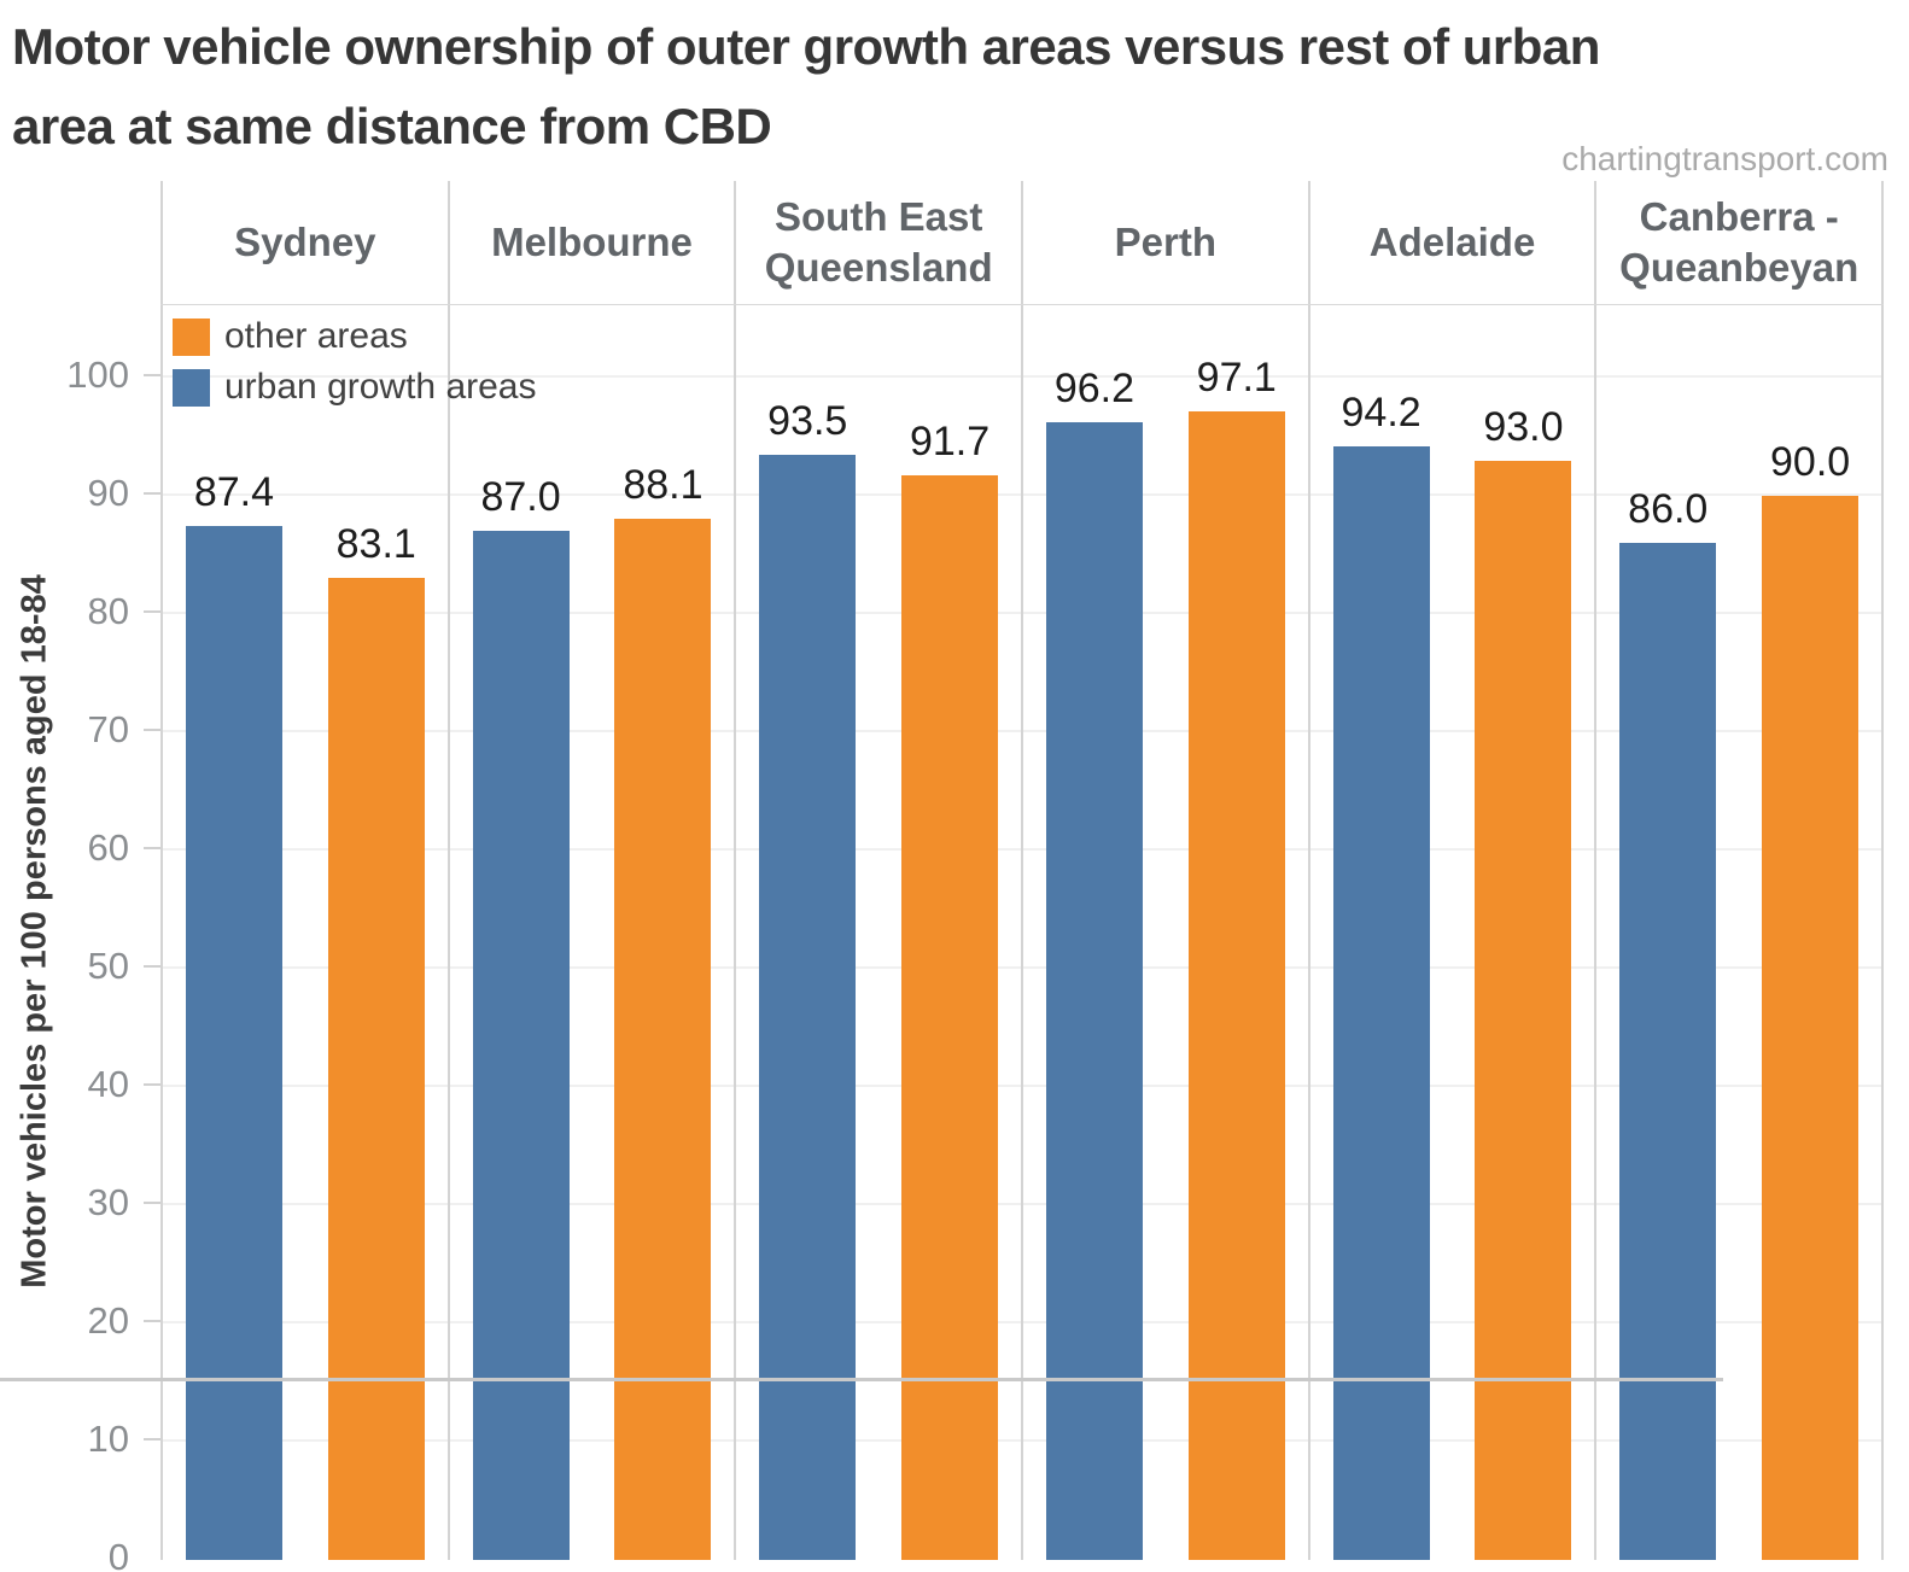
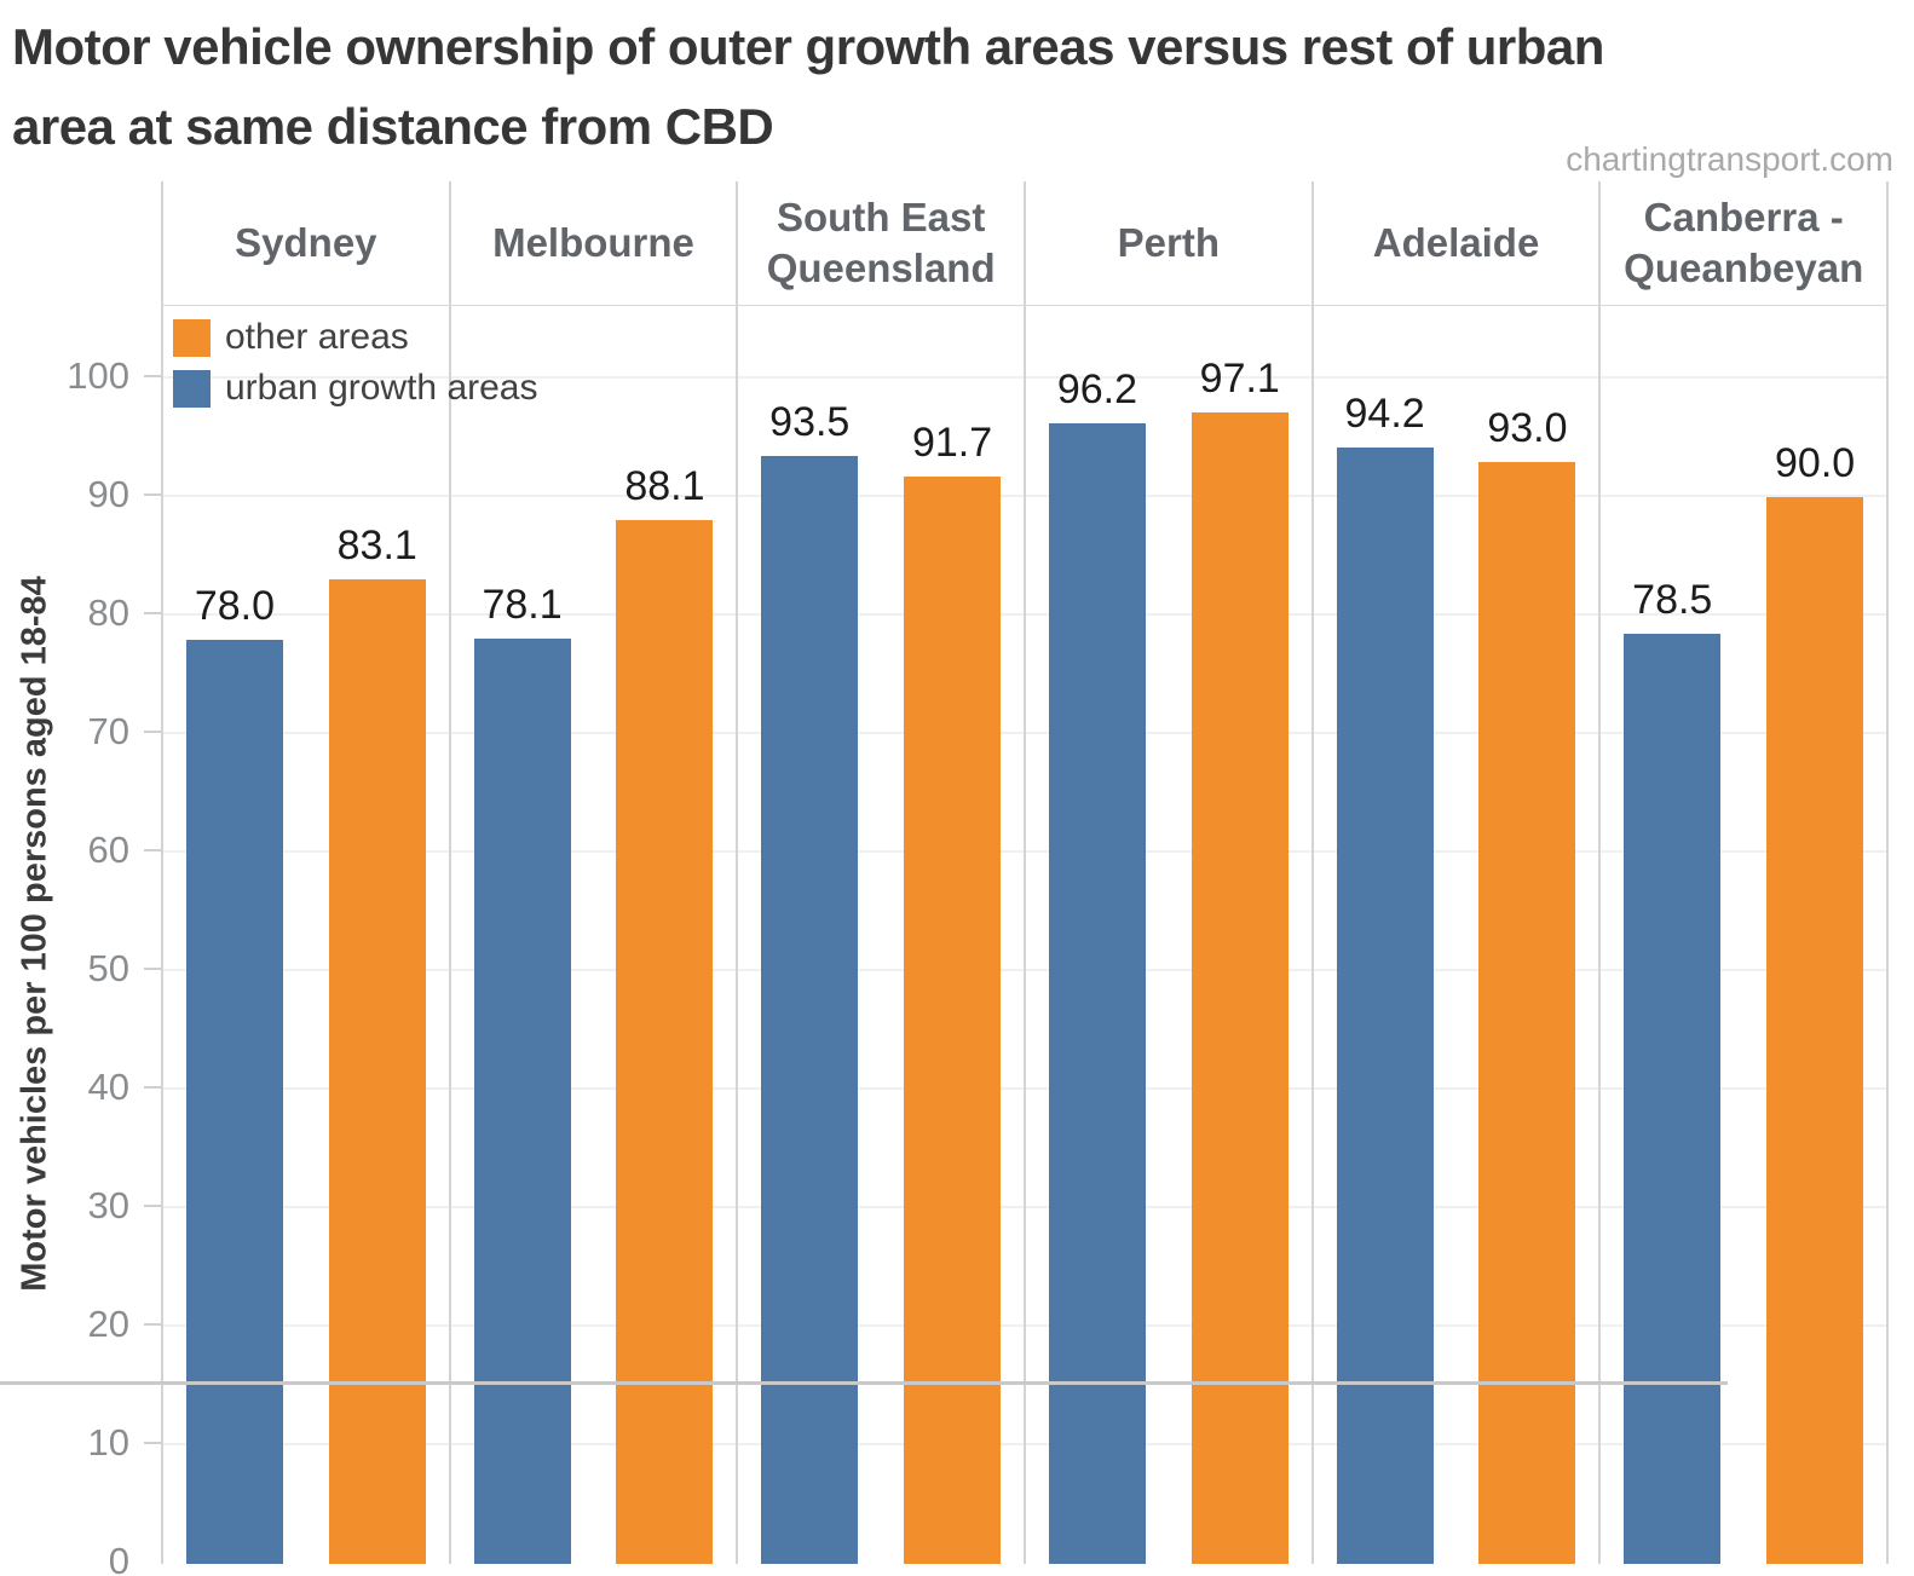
urban growth areas/Sydney: 87.4 -> 78.0
urban growth areas/Melbourne: 87.0 -> 78.1
urban growth areas/Canberra - Queanbeyan: 86.0 -> 78.5
